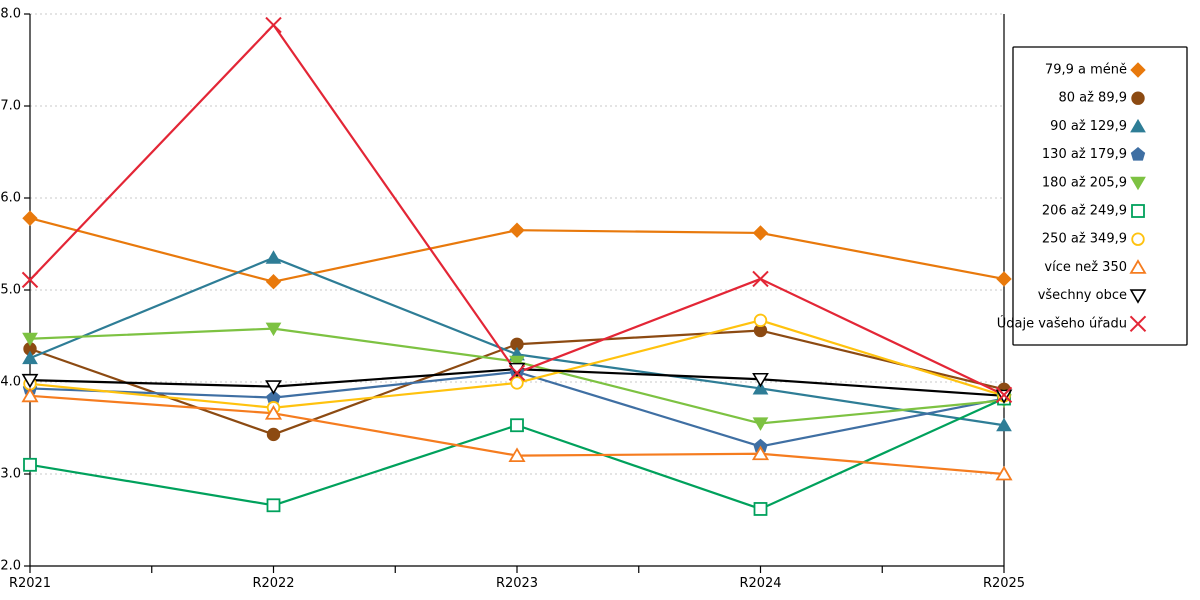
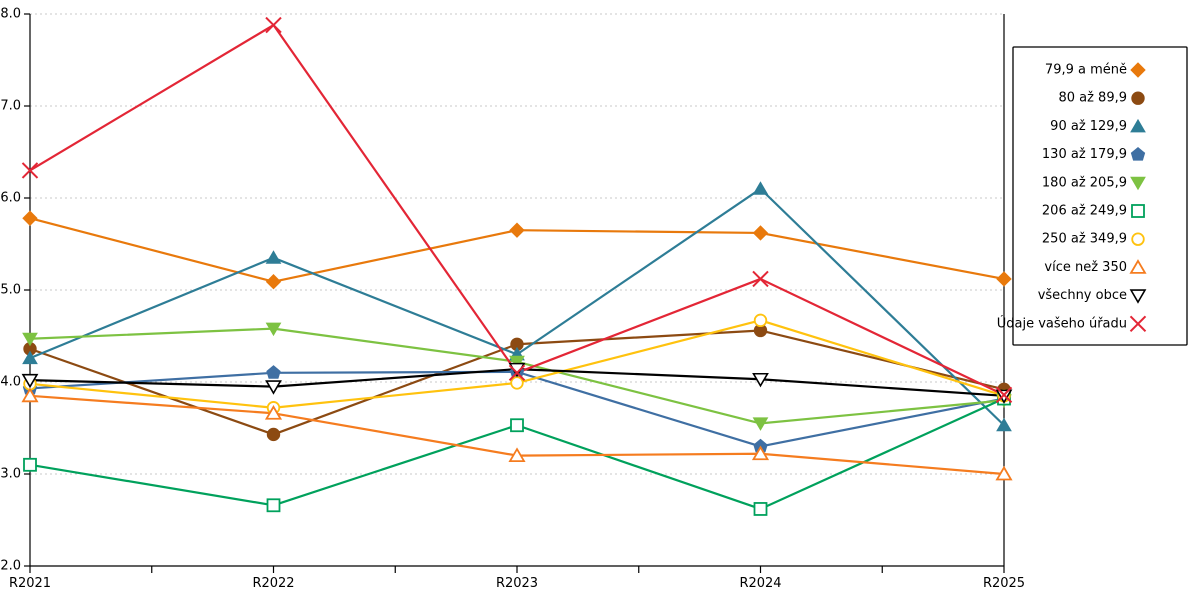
Údaje vašeho úřadu/R2021: 5.1 -> 6.3
130 až 179,9/R2022: 3.8 -> 4.1
90 až 129,9/R2024: 3.9 -> 6.1
